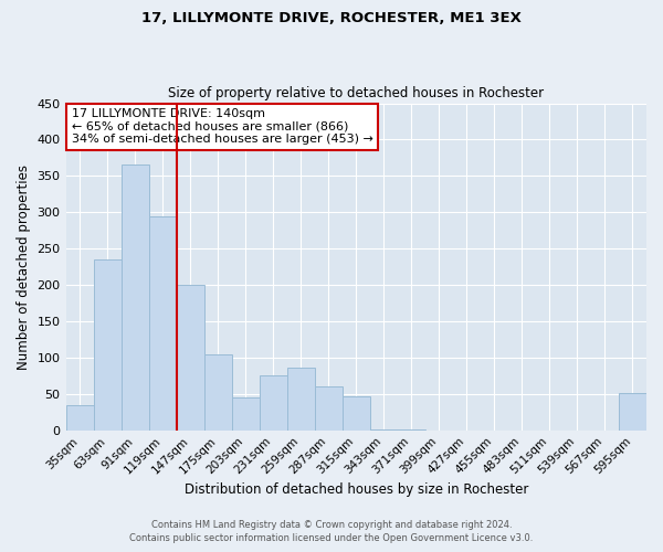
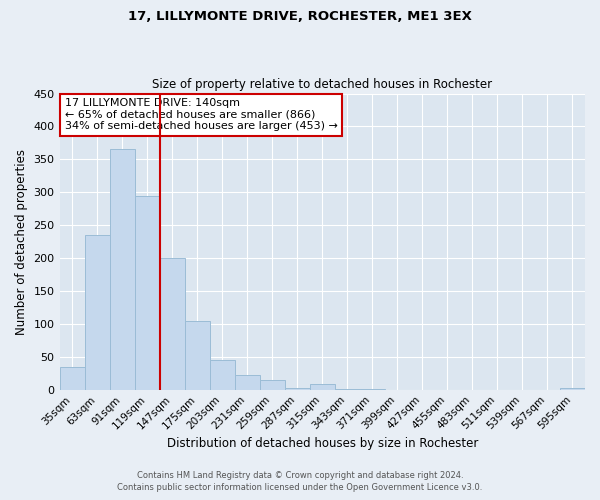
231sqm: 76 -> 23
259sqm: 86 -> 15
287sqm: 60 -> 3
315sqm: 46 -> 9
595sqm: 52 -> 2
